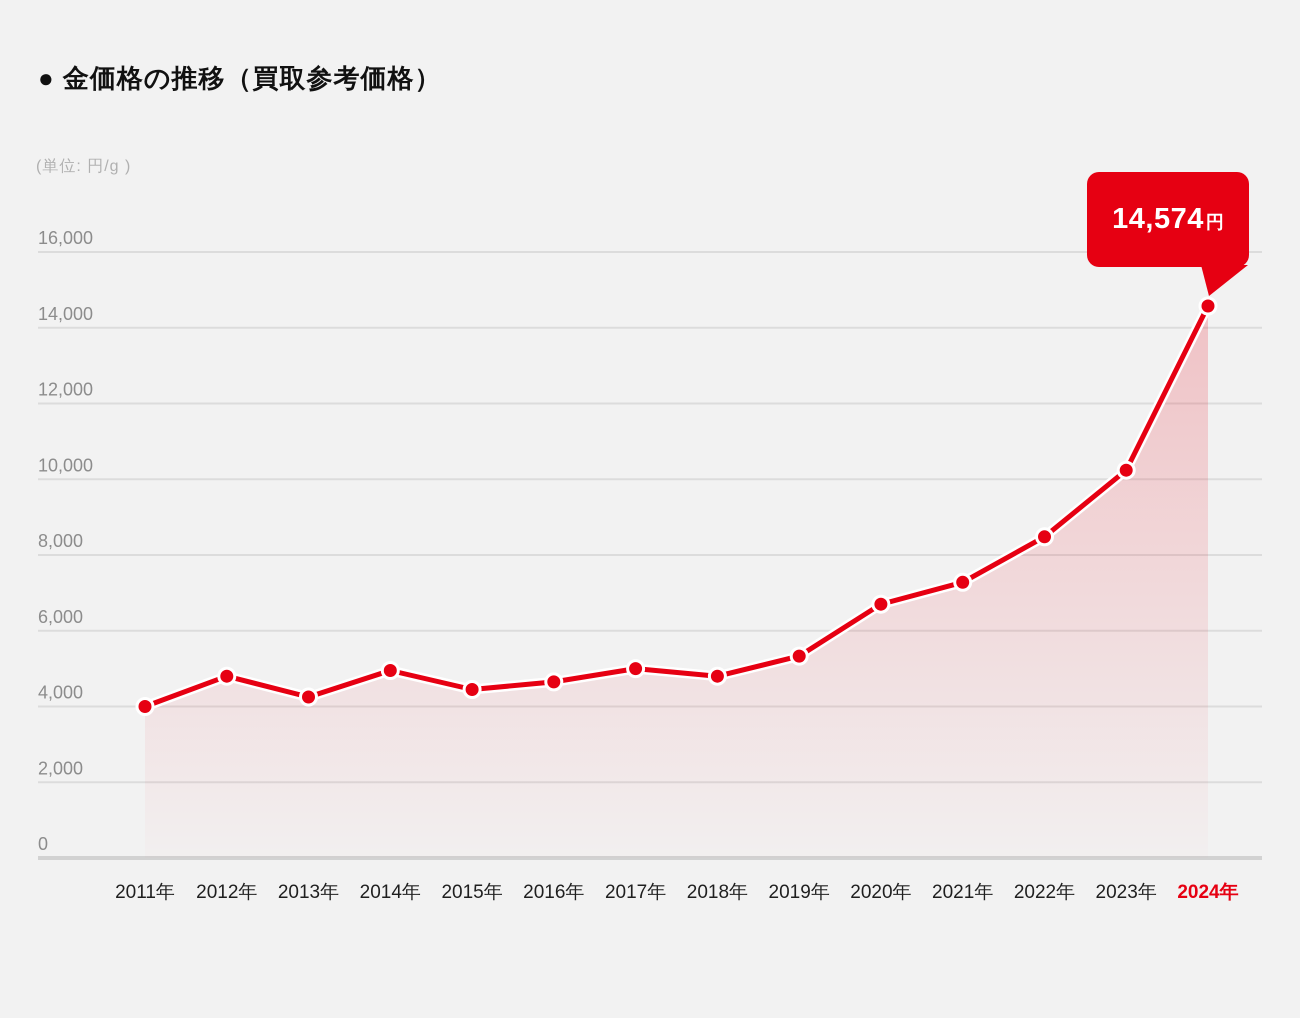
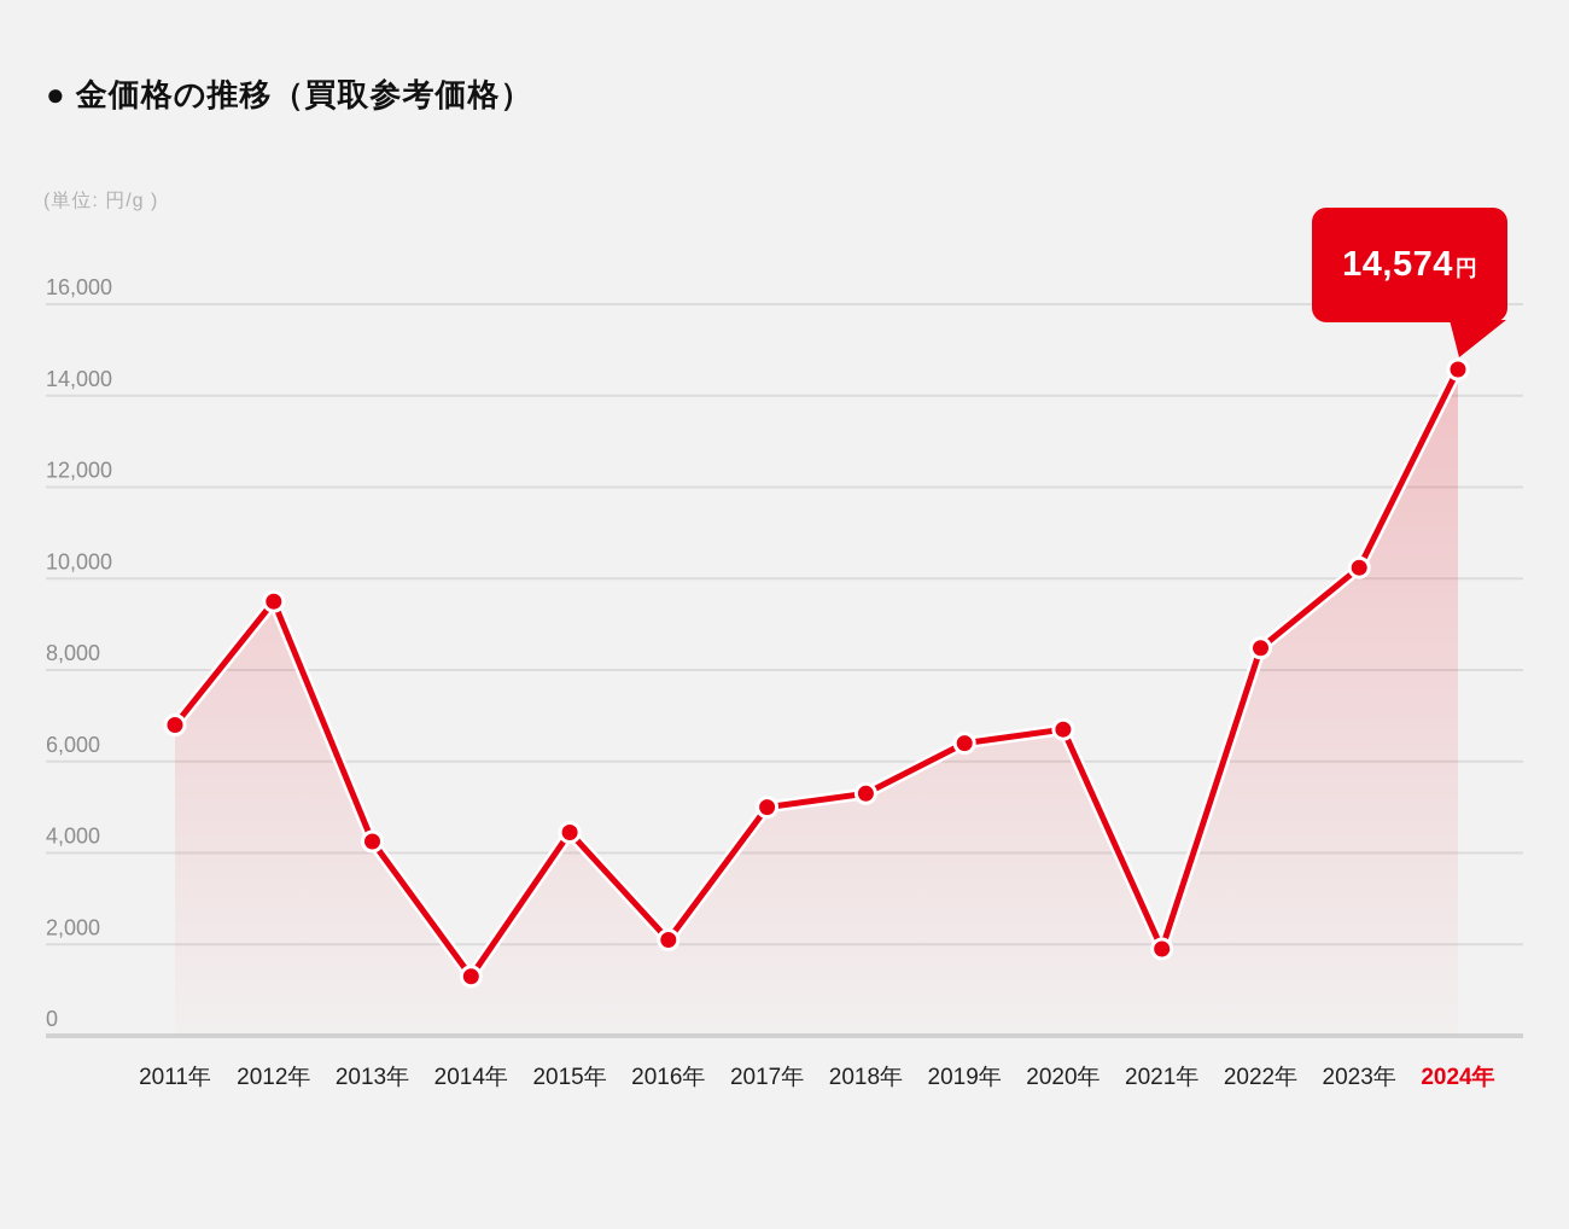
2011年: 4000 -> 6800
2012年: 4800 -> 9500
2014年: 5000 -> 1300
2016年: 4600 -> 2100
2018年: 4800 -> 5300
2019年: 5300 -> 6400
2021年: 7300 -> 1900
